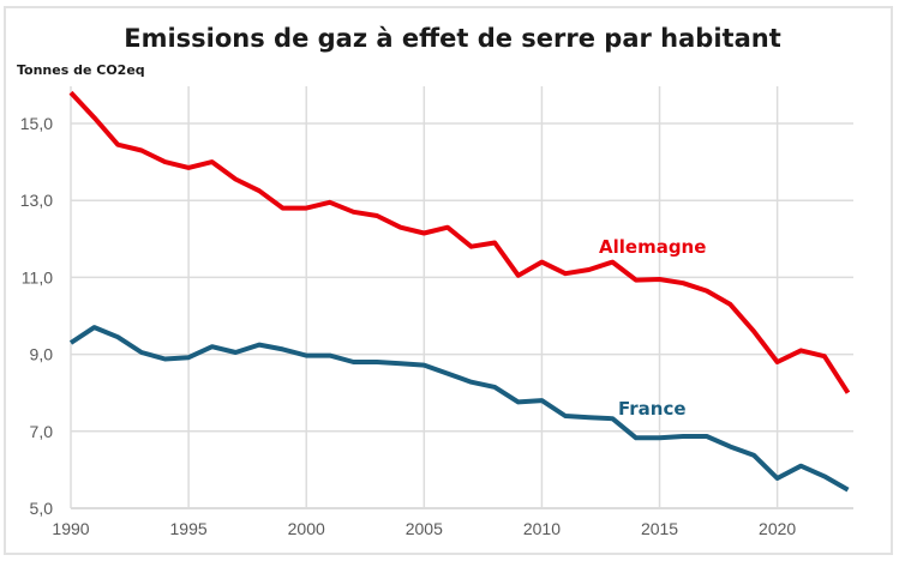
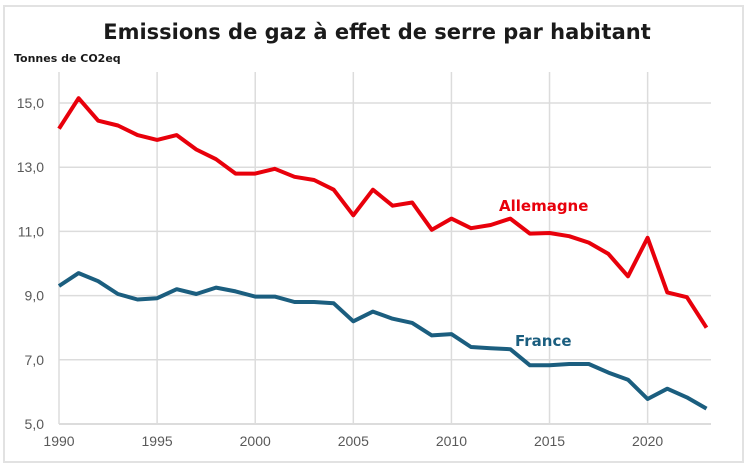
Allemagne/1990: 15,8 -> 14,2
Allemagne/2005: 12,2 -> 11,5
France/2005: 8,7 -> 8,2
Allemagne/2020: 8,8 -> 10,8
